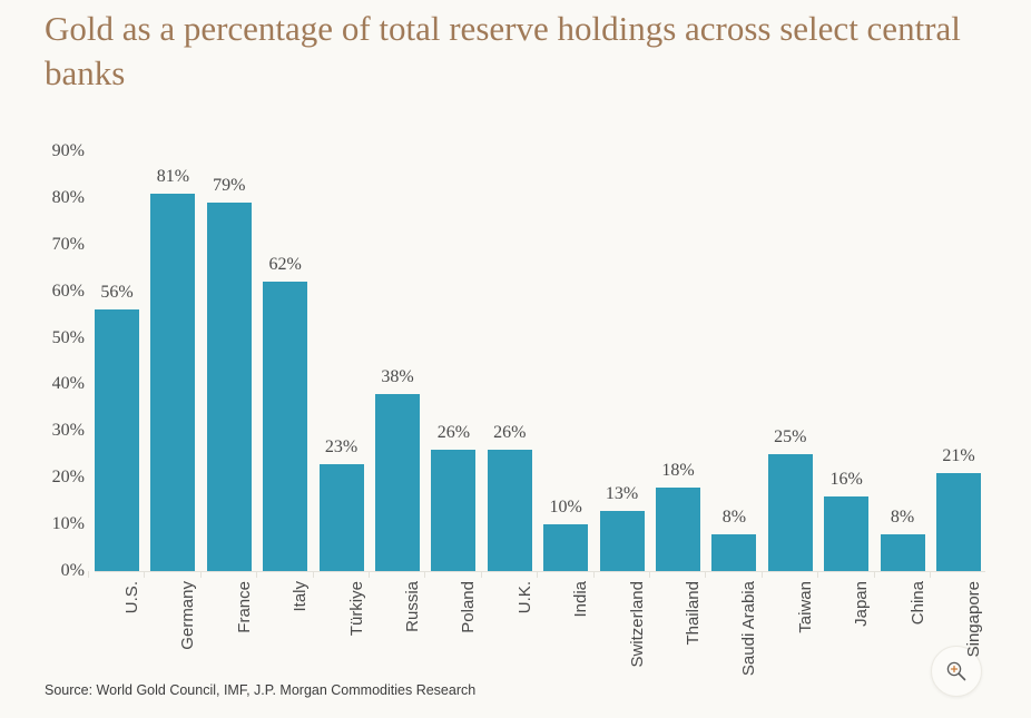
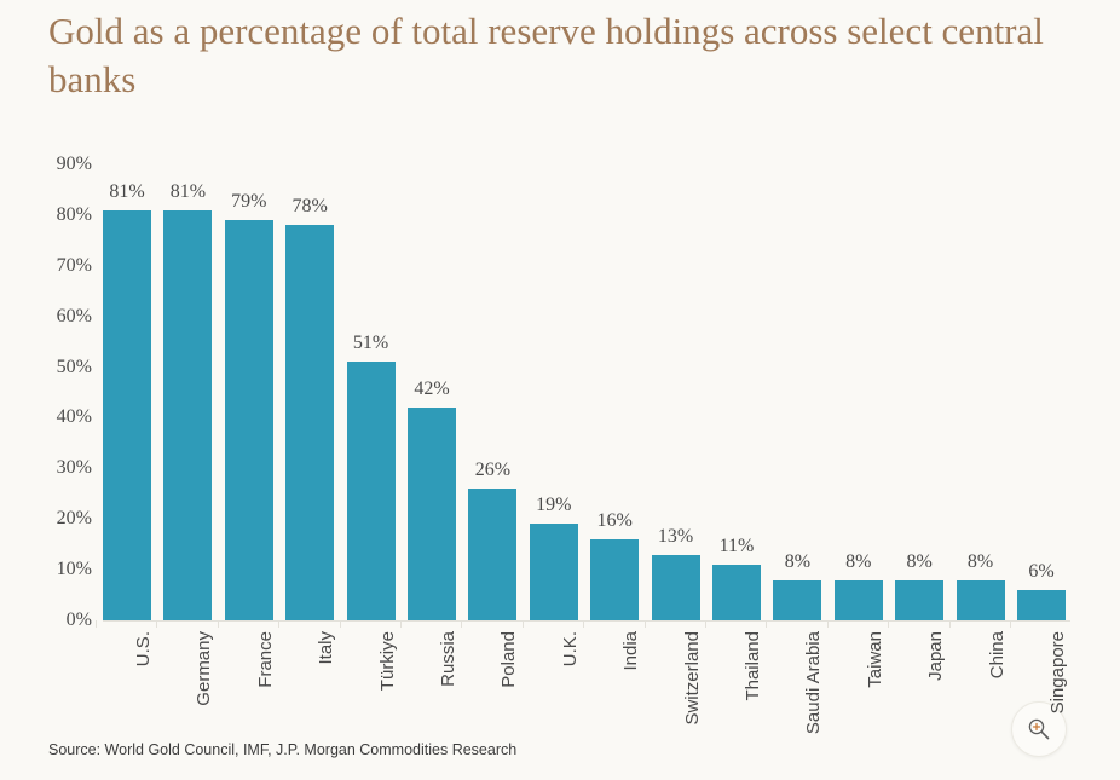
U.S.: 56% -> 81%
Italy: 62% -> 78%
Türkiye: 23% -> 51%
Russia: 38% -> 42%
U.K.: 26% -> 19%
India: 10% -> 16%
Thailand: 18% -> 11%
Taiwan: 25% -> 8%
Japan: 16% -> 8%
Singapore: 21% -> 6%
